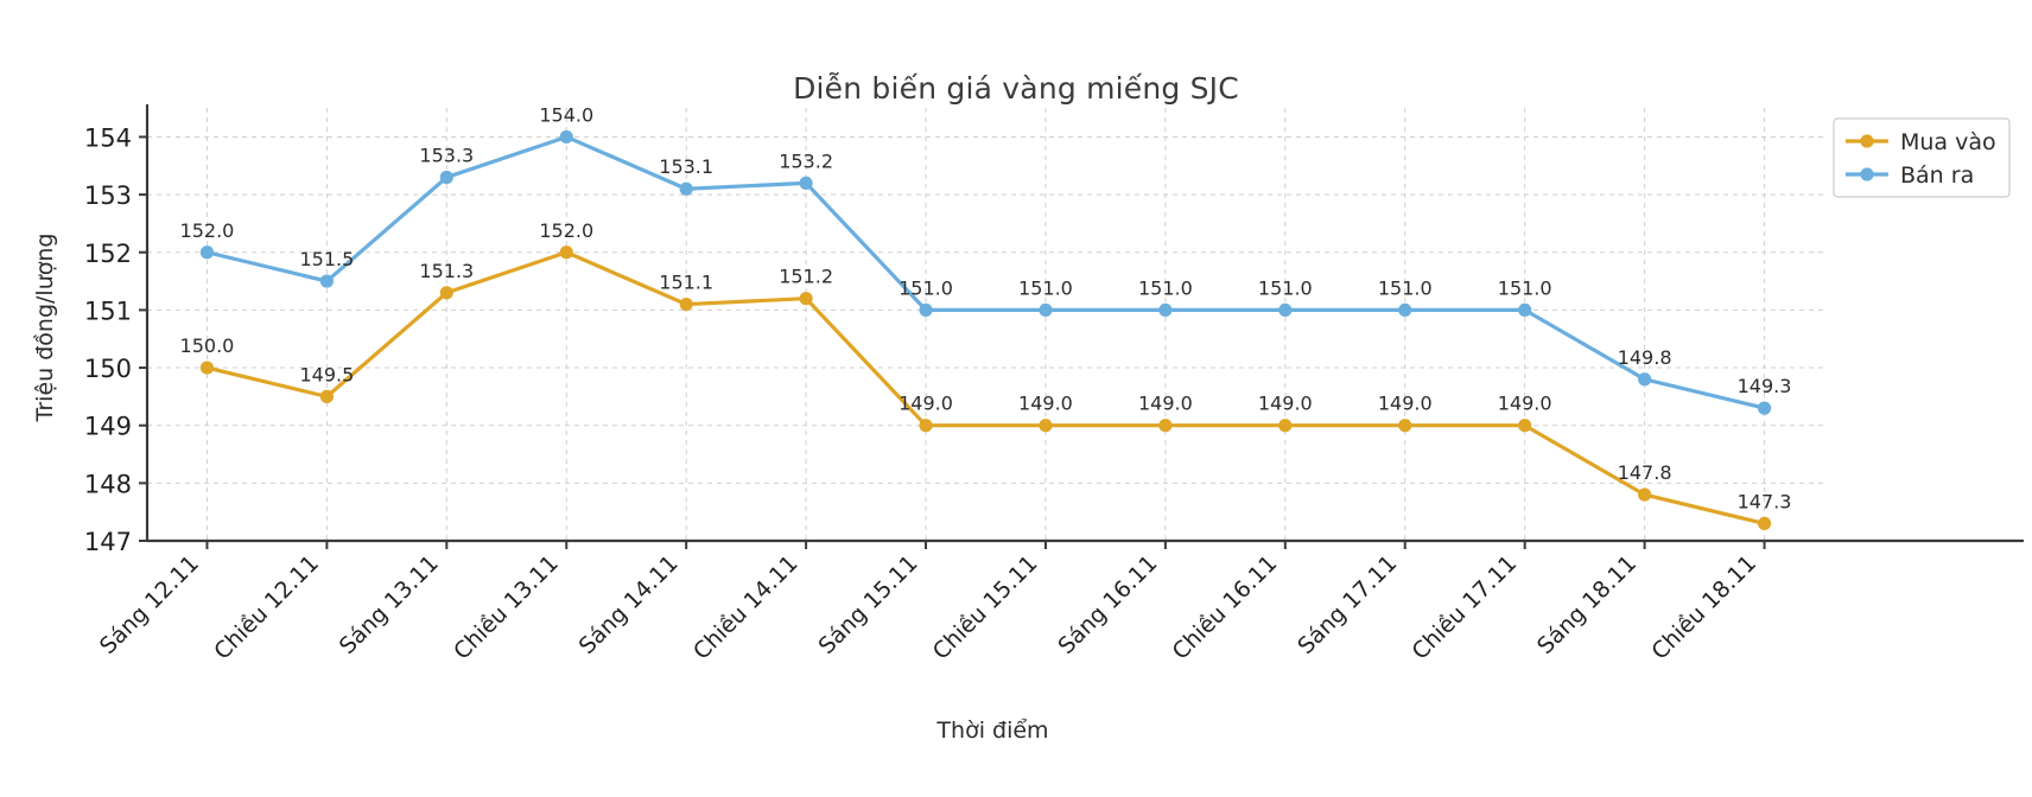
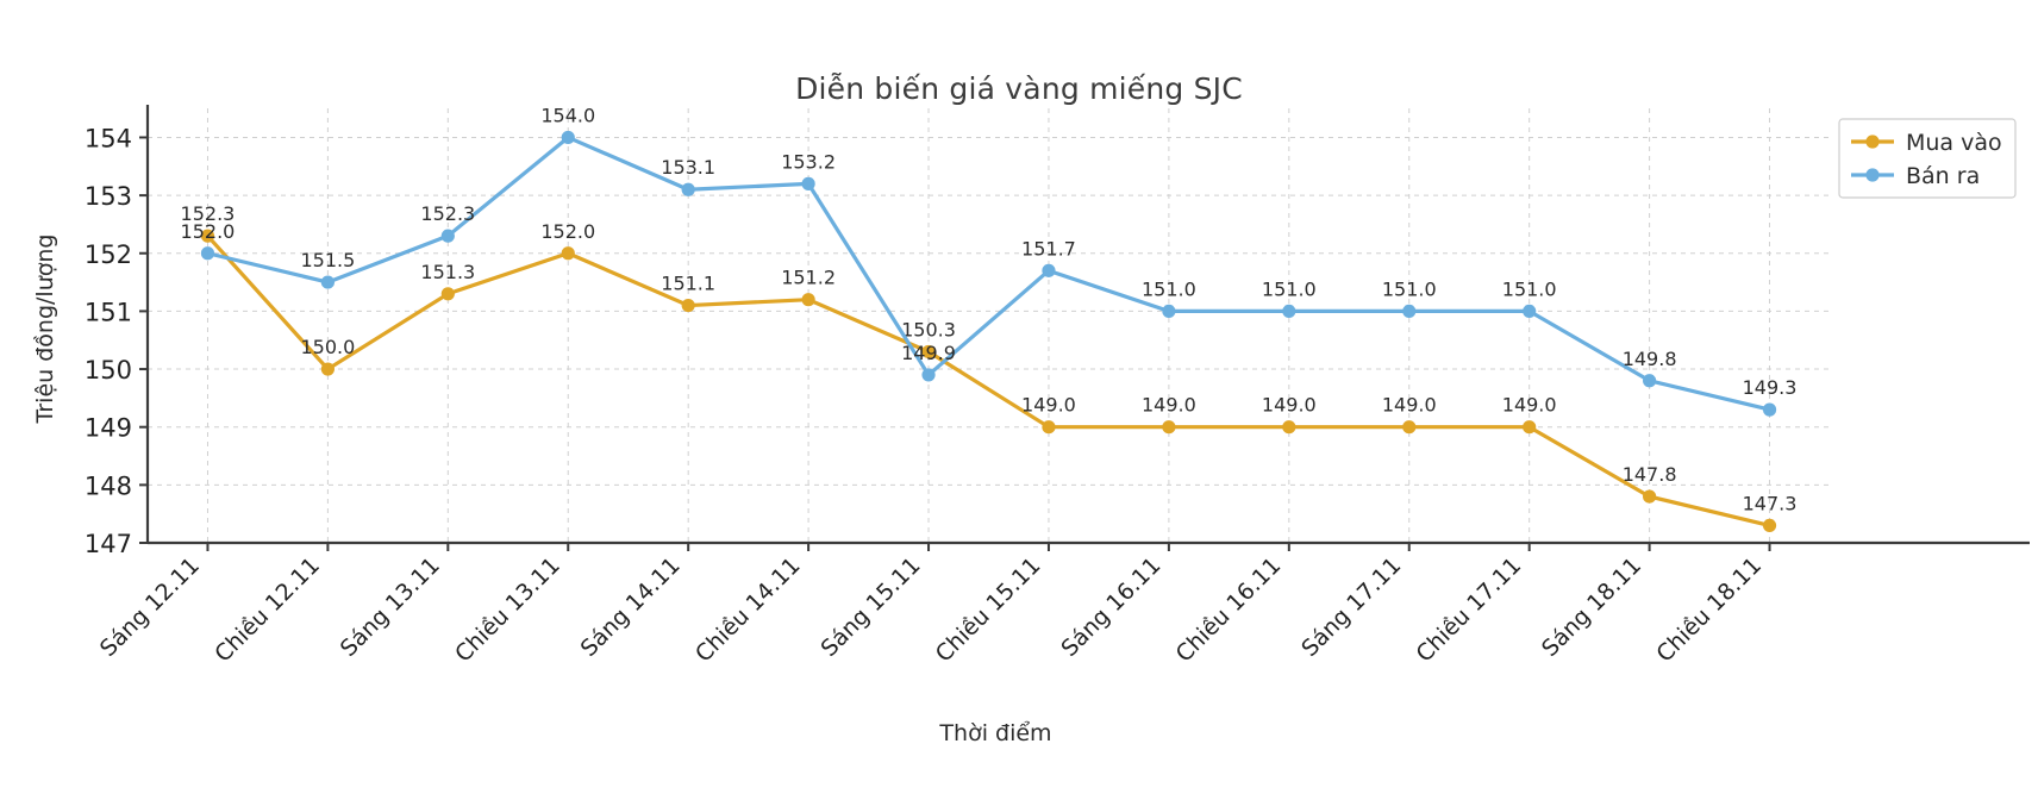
Mua vào/Sáng 12.11: 150.0 -> 152.3
Mua vào/Chiều 12.11: 149.5 -> 150.0
Bán ra/Sáng 13.11: 153.3 -> 152.3
Mua vào/Sáng 15.11: 149.0 -> 150.3
Bán ra/Sáng 15.11: 151.0 -> 149.9
Bán ra/Chiều 15.11: 151.0 -> 151.7
